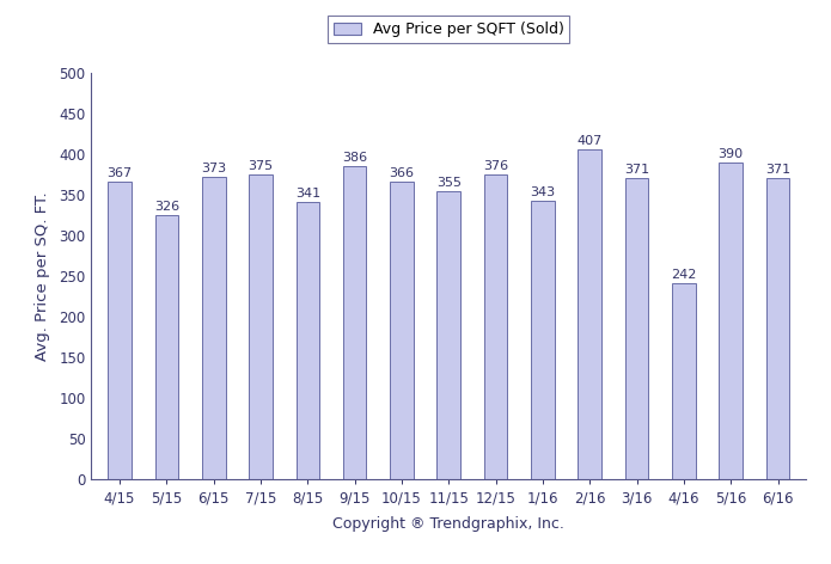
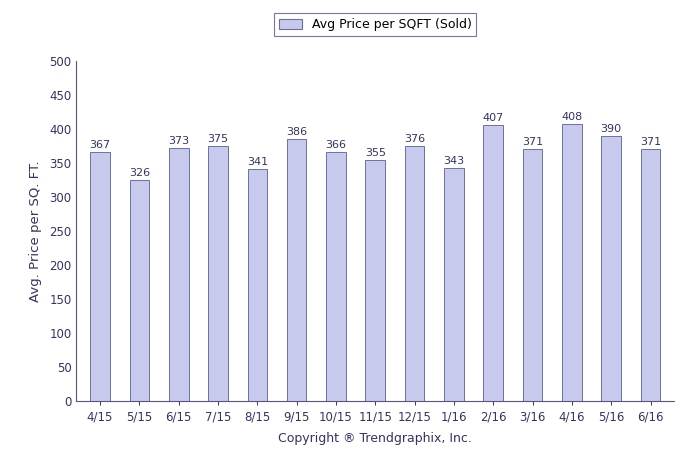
4/16: 242 -> 408
